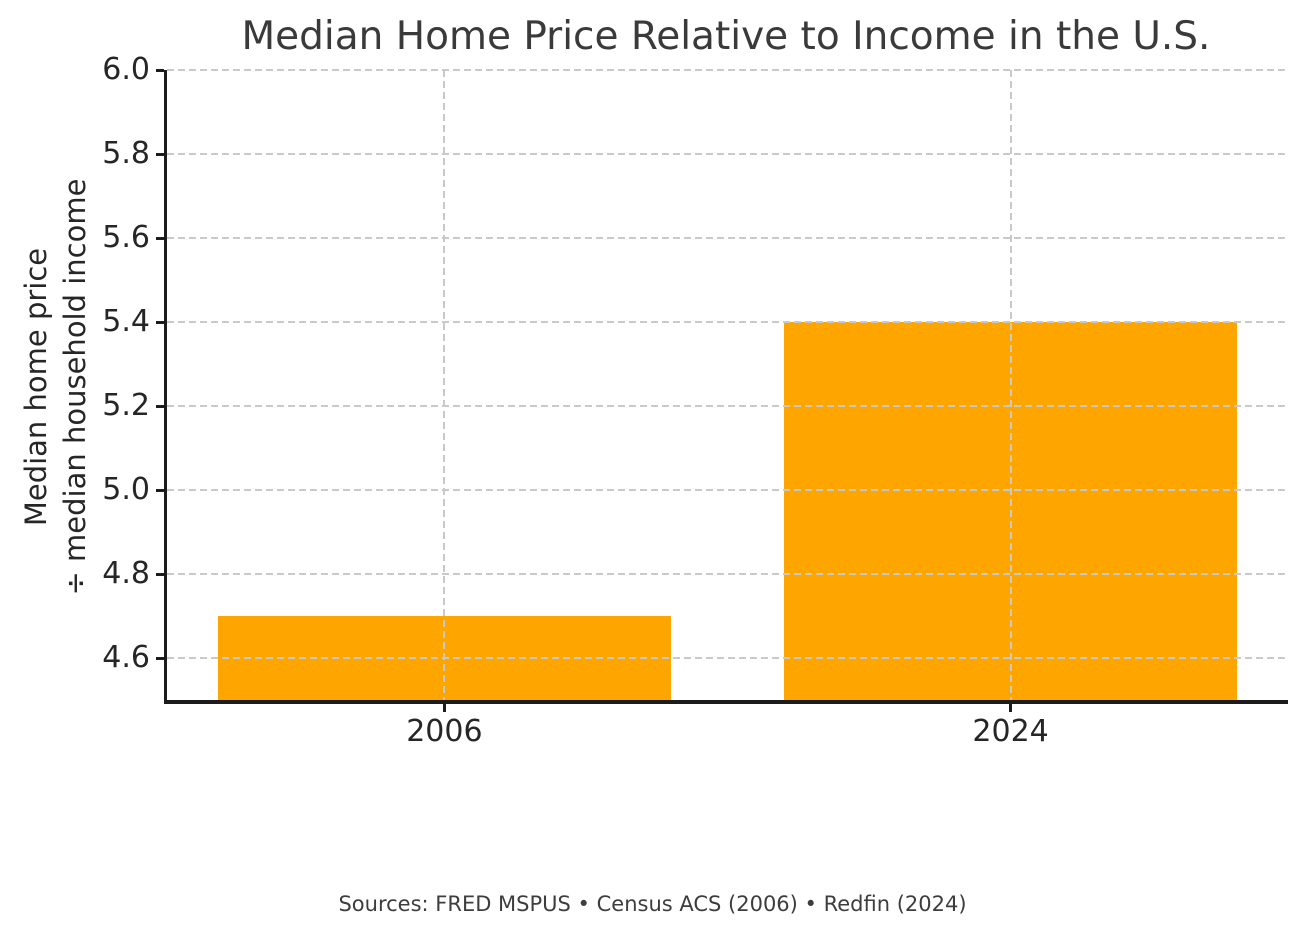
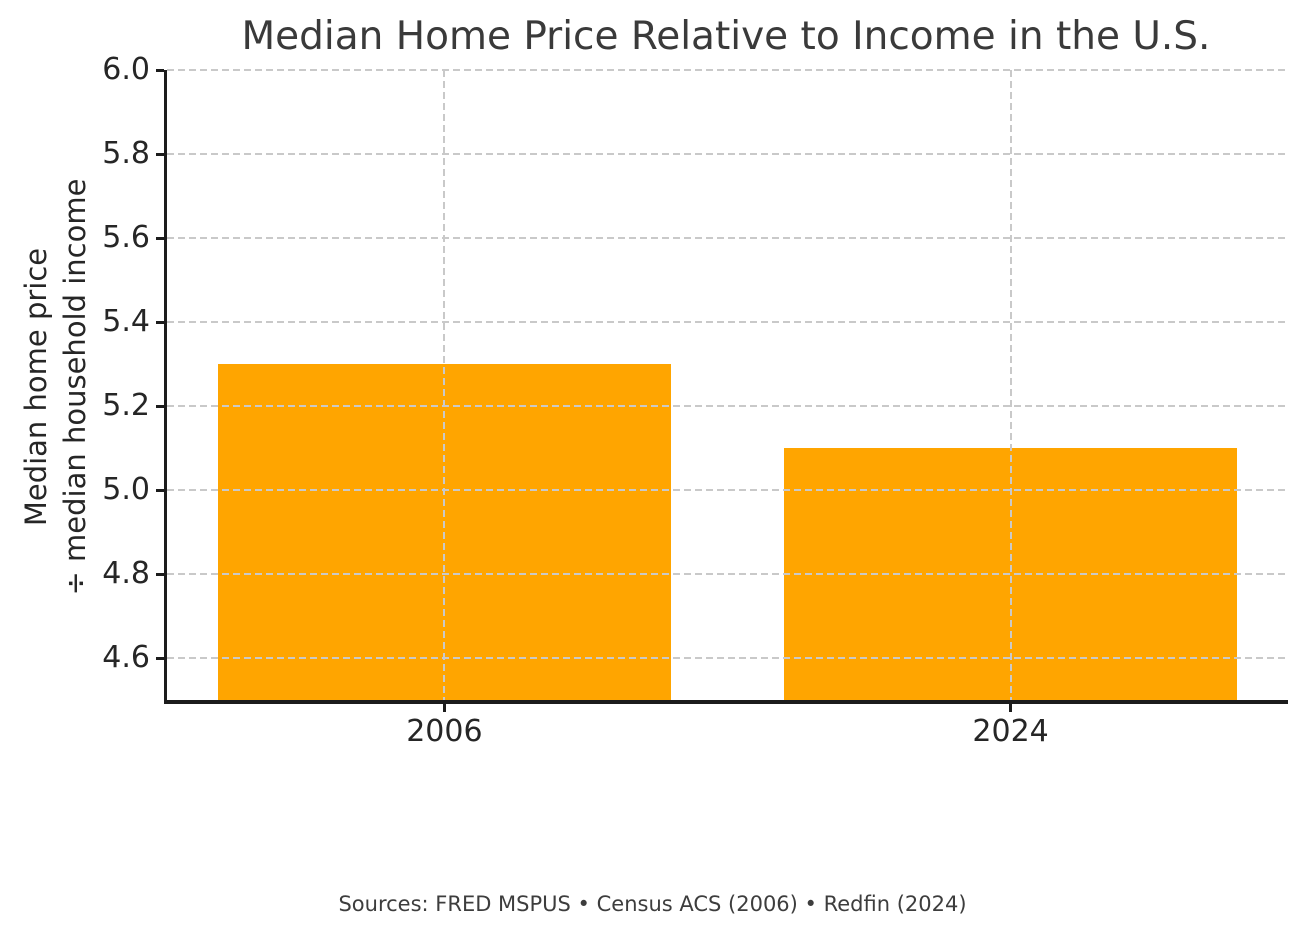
2006: 4.7 -> 5.3
2024: 5.4 -> 5.1
